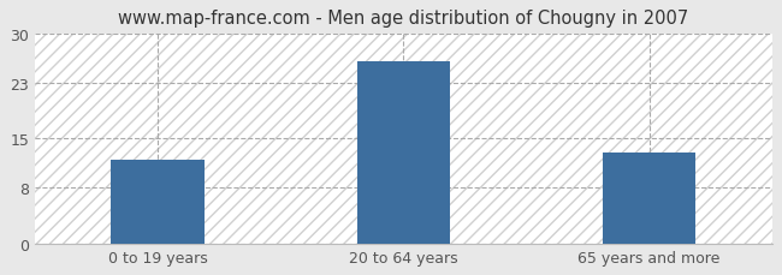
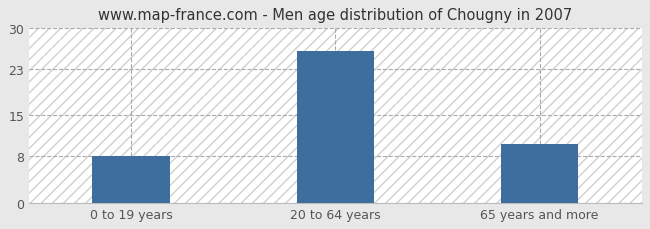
0 to 19 years: 12 -> 8
65 years and more: 13 -> 10
